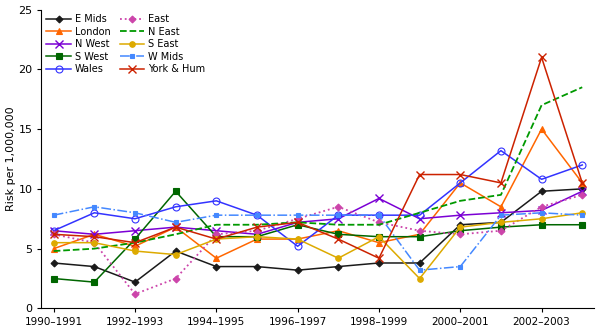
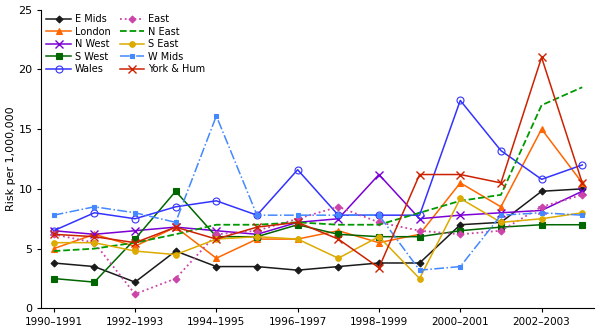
W Mids/1994–1995: 7.8 -> 16.1
Wales/1996–1997: 5.2 -> 11.6
N West/1998–1999: 9.2 -> 11.2
York & Hum/1998–1999: 4.2 -> 3.4
Wales/2000–2001: 10.5 -> 17.4
S East/2000–2001: 6.8 -> 9.2
